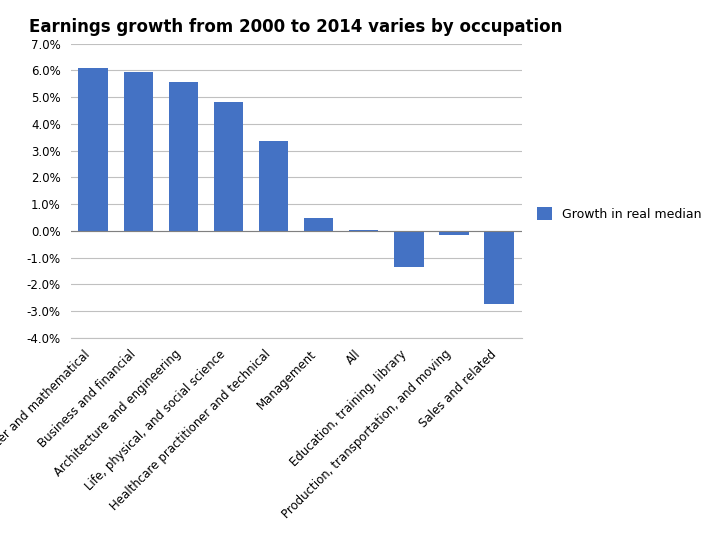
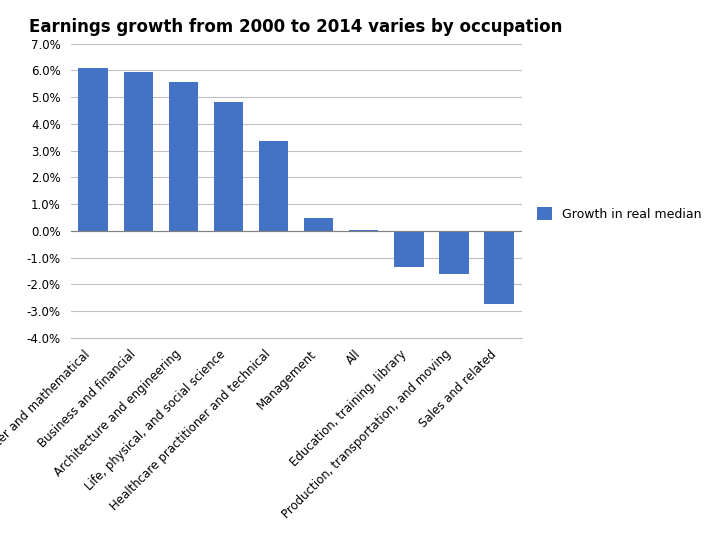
Production, transportation, and moving: -0.15% -> -1.60%
